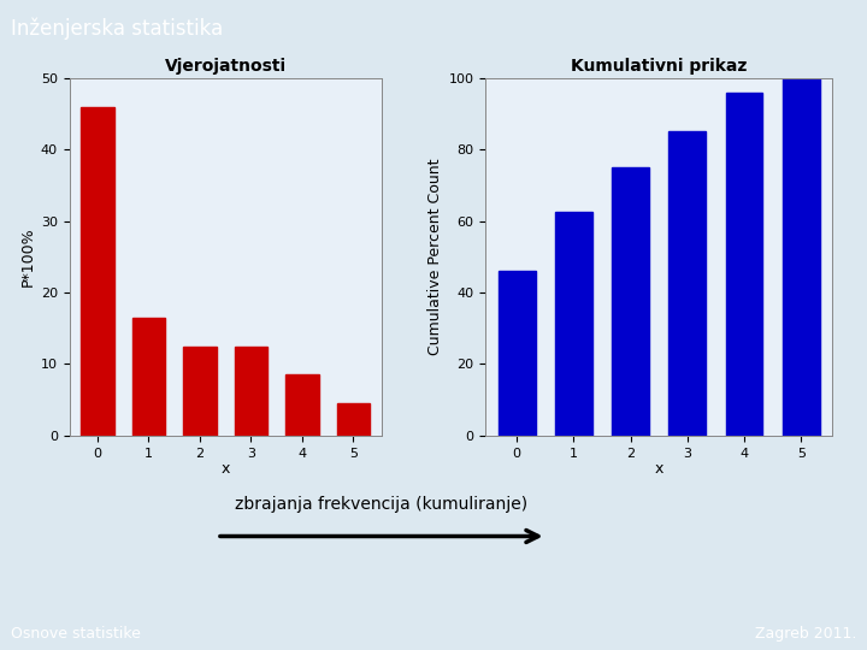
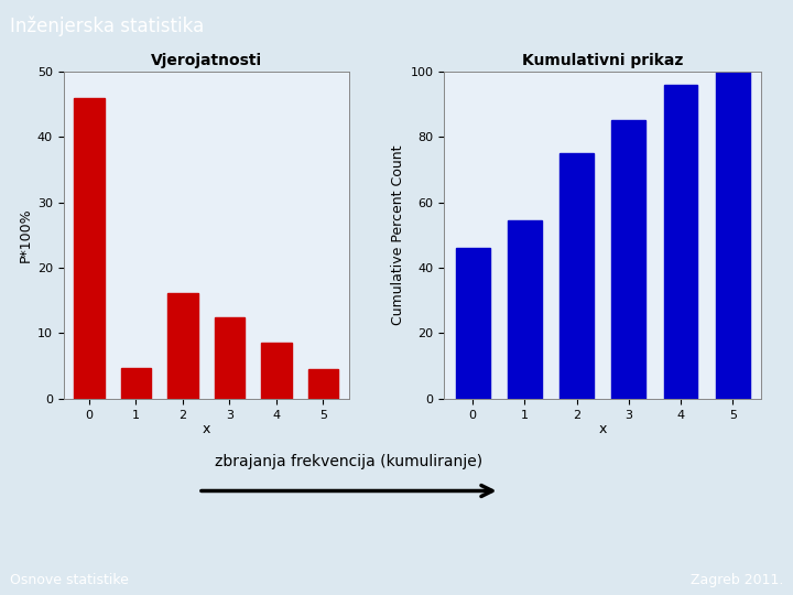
Vjerojatnosti/1: 16.5 -> 4.6
Vjerojatnosti/2: 12.5 -> 16.2
Kumulativni prikaz/1: 62.5 -> 54.5
